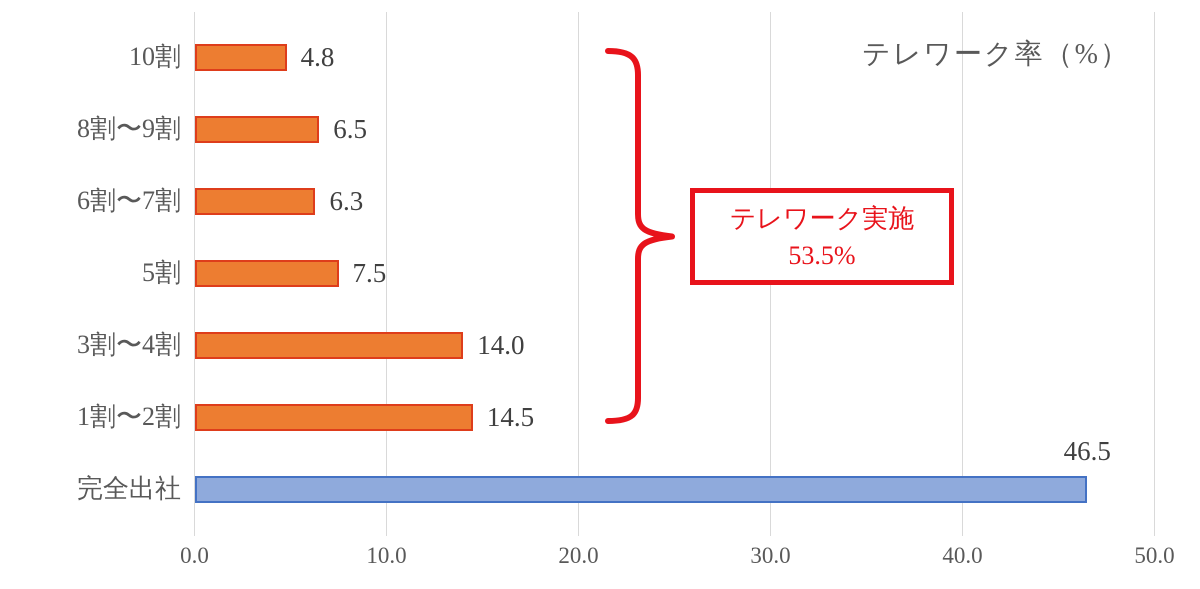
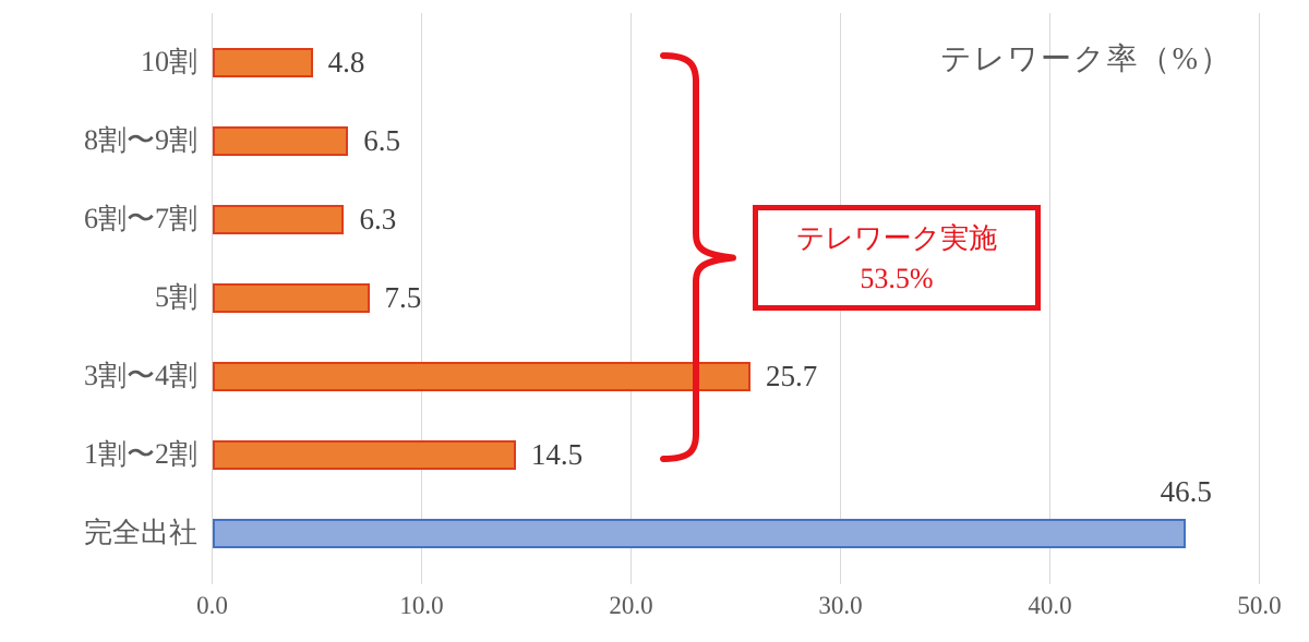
3割〜4割: 14.0 -> 25.7
